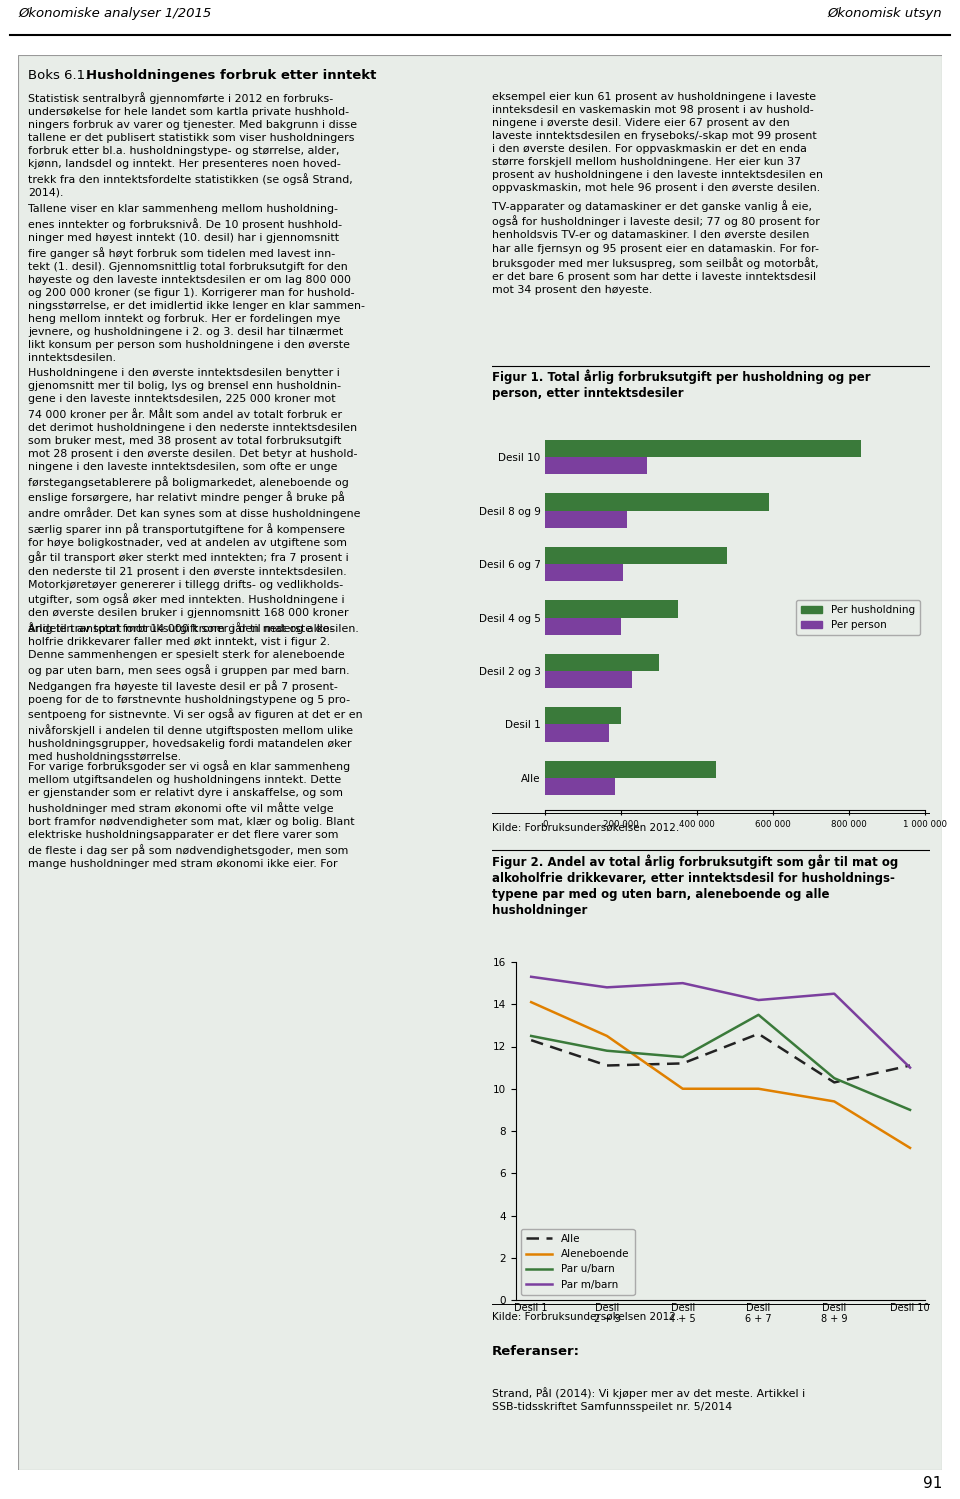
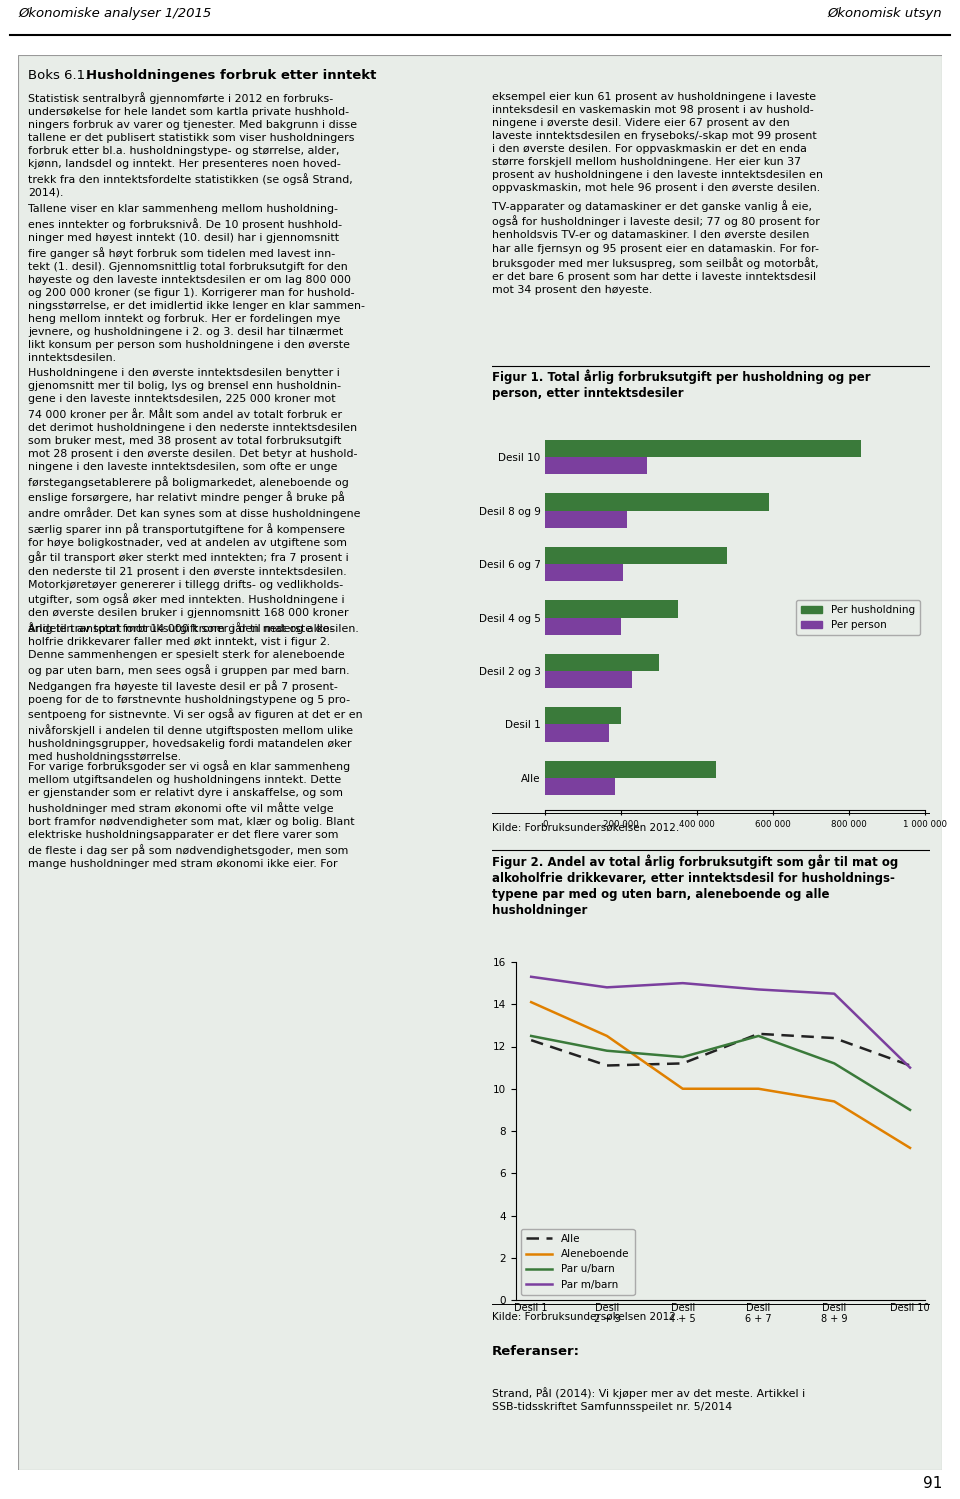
Par u/barn/Desil 6 + 7: 13.5 -> 12.5
Par m/barn/Desil 6 + 7: 14.2 -> 14.7
Alle/Desil 8 + 9: 10.3 -> 12.4
Par u/barn/Desil 8 + 9: 10.5 -> 11.2
